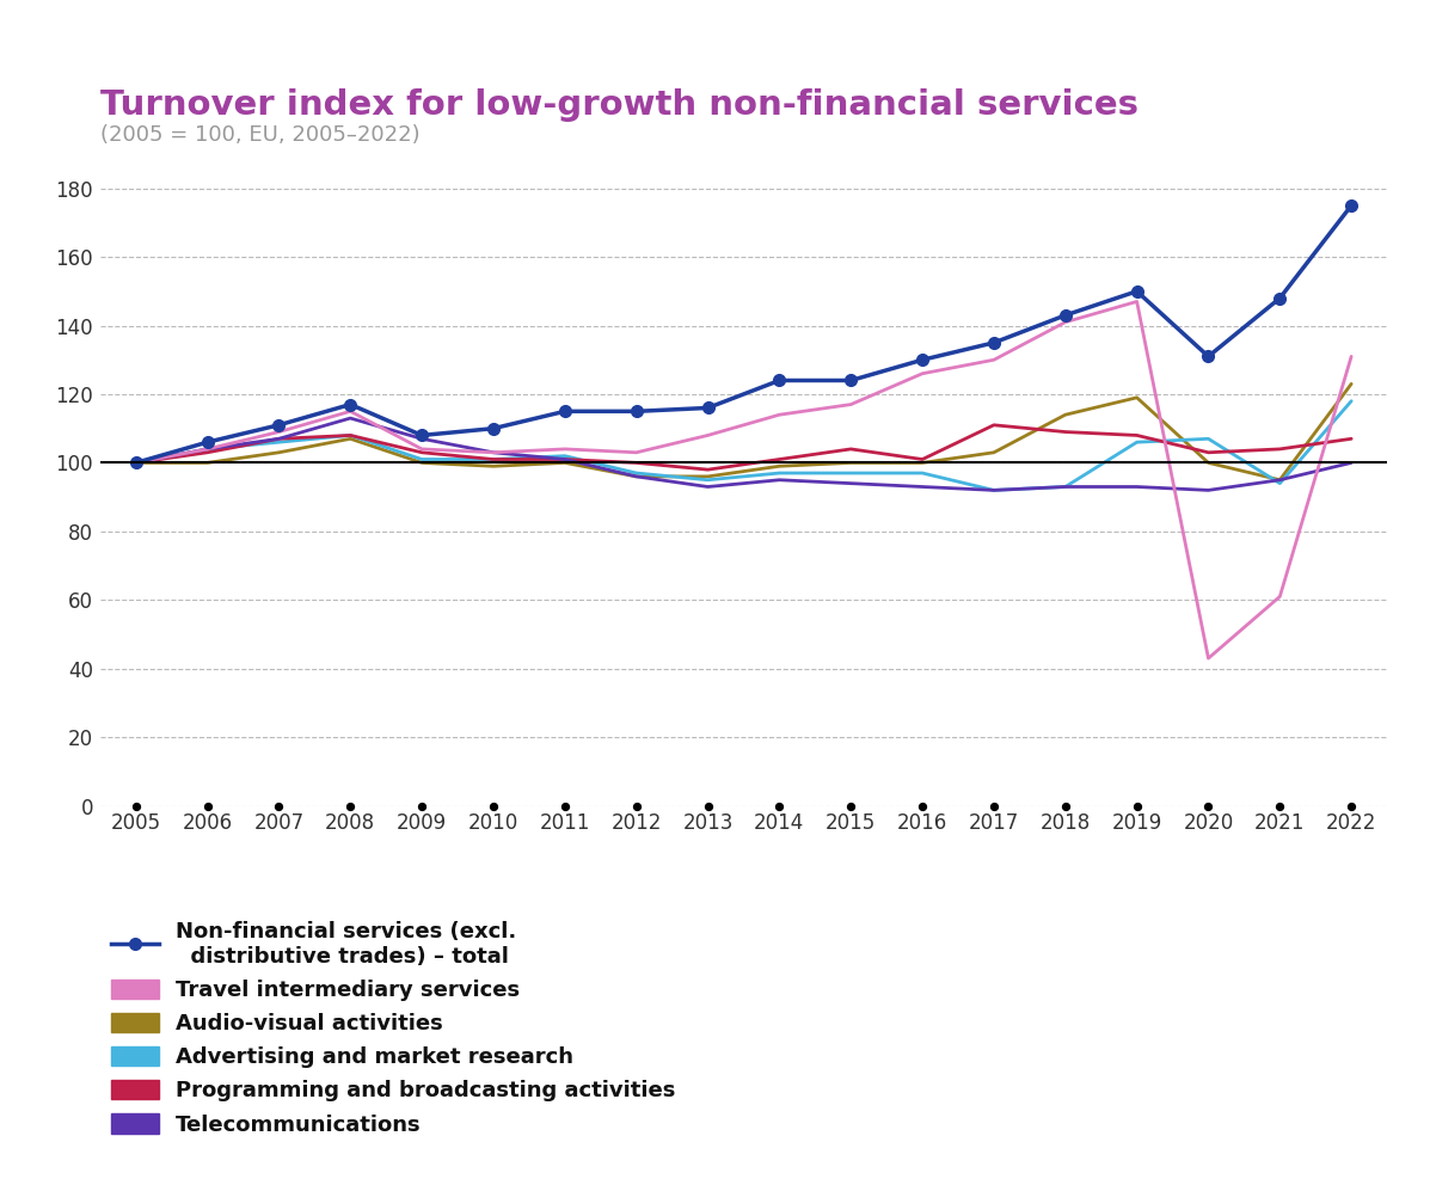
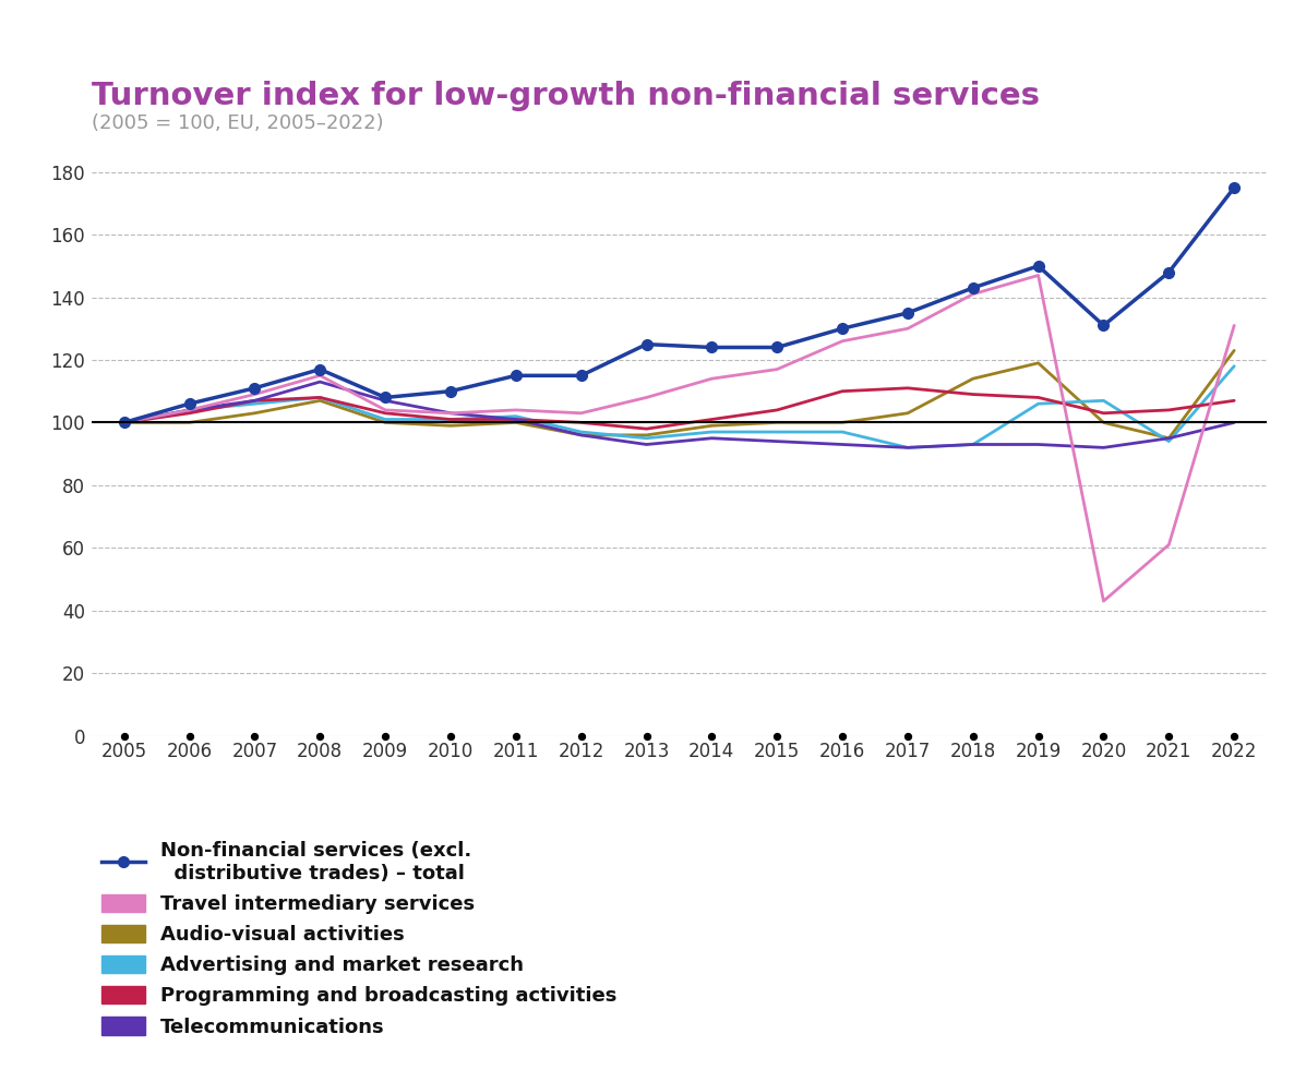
Non-financial services (excl. distributive trades) – total/2013: 116 -> 125
Programming and broadcasting activities/2016: 101 -> 110
